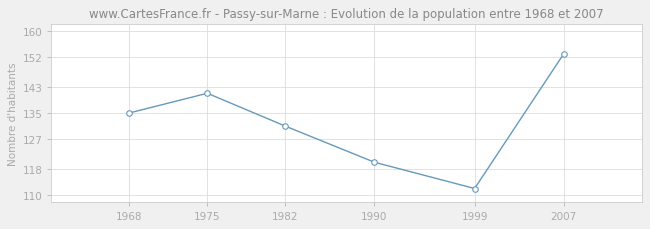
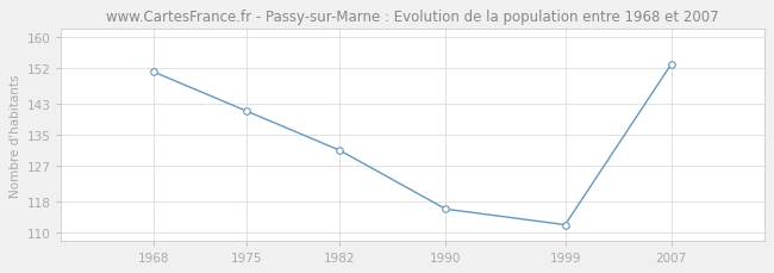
1968: 135 -> 151
1990: 120 -> 116
